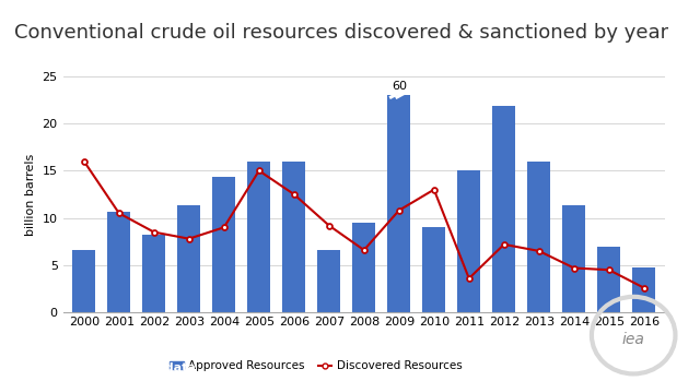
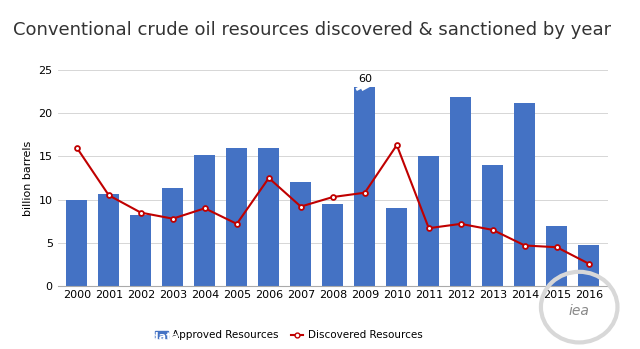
Approved Resources/2000: 6.6 -> 9.9
Approved Resources/2004: 14.4 -> 15.2
Discovered Resources/2005: 15.0 -> 7.2
Approved Resources/2007: 6.6 -> 12.0
Discovered Resources/2008: 6.6 -> 10.3
Discovered Resources/2010: 13.0 -> 16.3
Discovered Resources/2011: 3.6 -> 6.7
Approved Resources/2013: 16.0 -> 14.0
Approved Resources/2014: 11.4 -> 21.2
